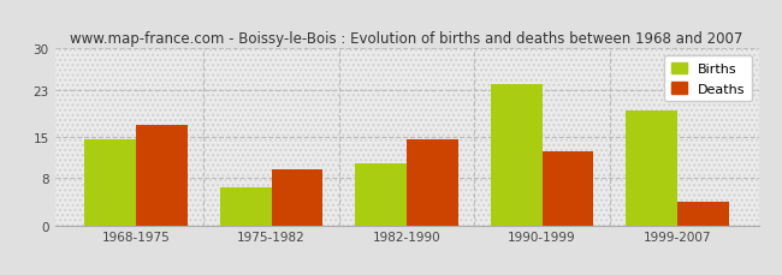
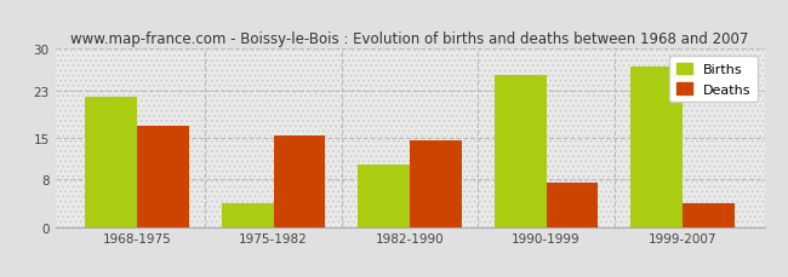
Births/1968-1975: 14.5 -> 22.0
Births/1975-1982: 6.5 -> 4.0
Deaths/1975-1982: 9.5 -> 15.5
Births/1990-1999: 24.0 -> 25.5
Deaths/1990-1999: 12.5 -> 7.5
Births/1999-2007: 19.5 -> 27.0
